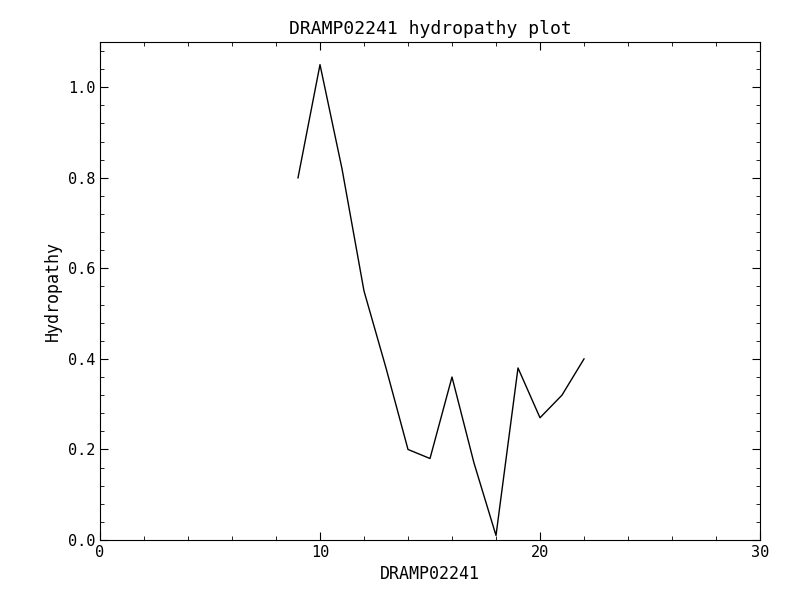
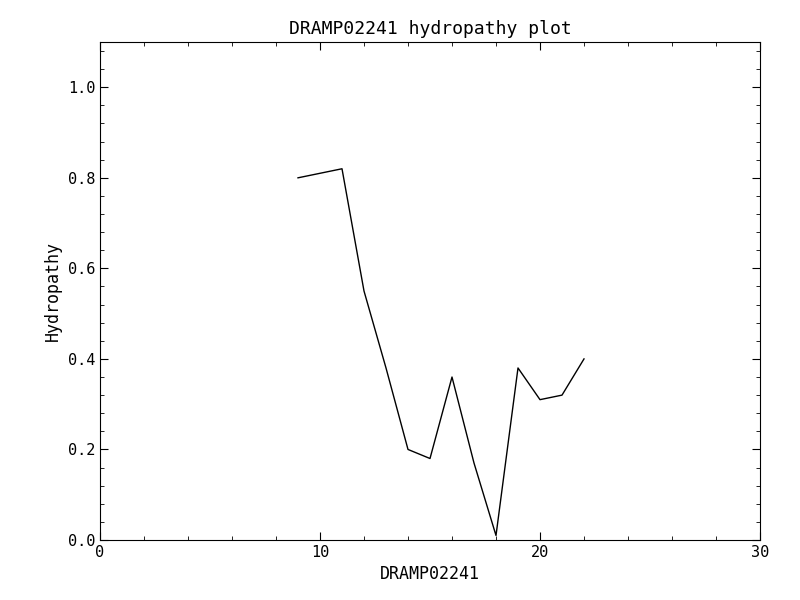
10: 1.05 -> 0.81
20: 0.27 -> 0.31
